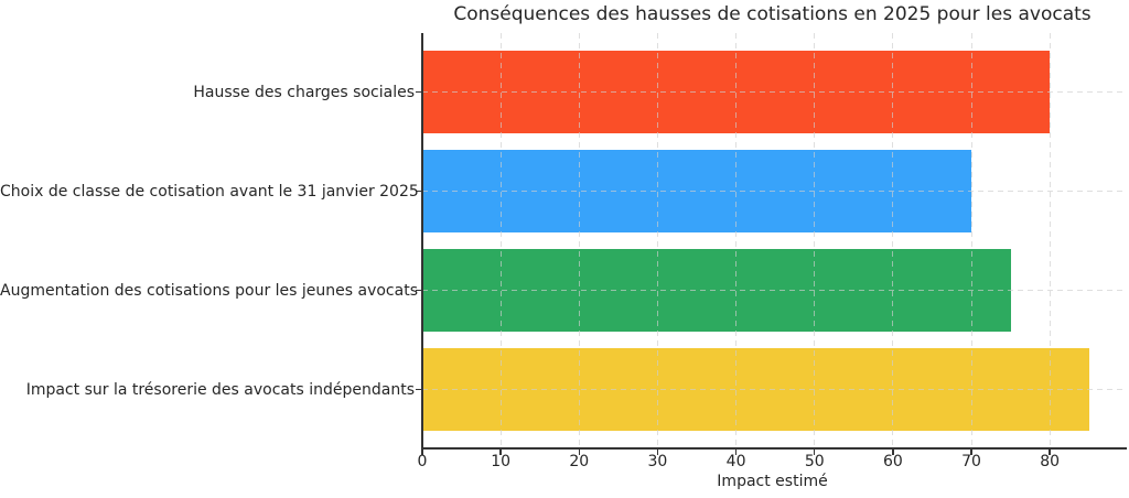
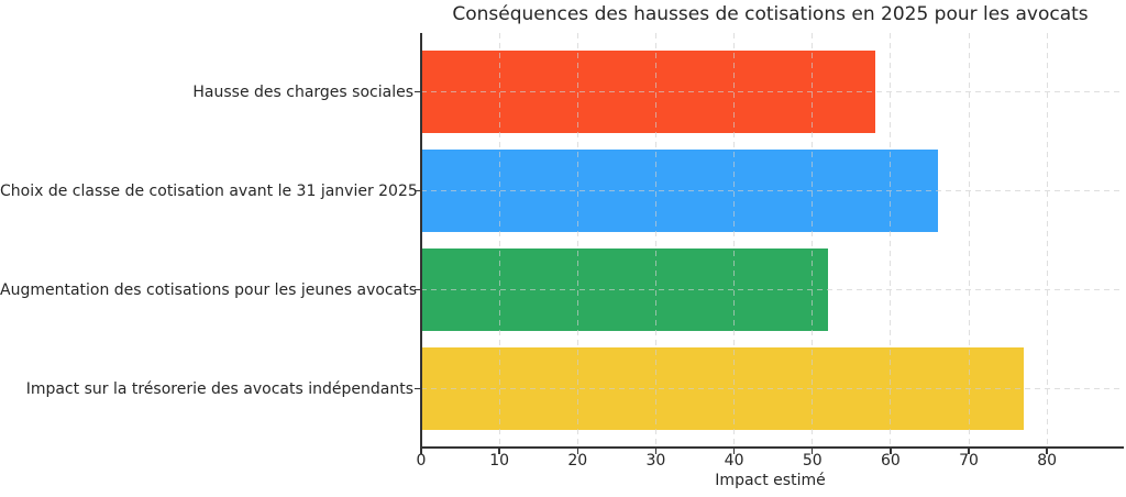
Hausse des charges sociales: 80 -> 58
Choix de classe de cotisation avant le 31 janvier 2025: 70 -> 66
Augmentation des cotisations pour les jeunes avocats: 75 -> 52
Impact sur la trésorerie des avocats indépendants: 85 -> 77
